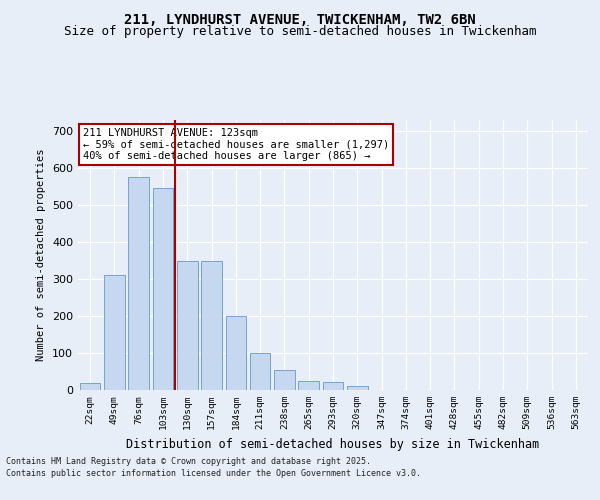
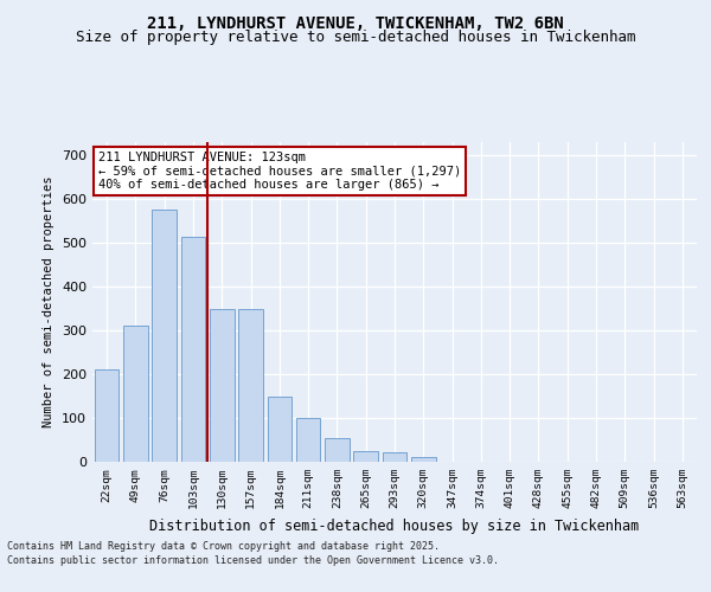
22sqm: 20 -> 210
103sqm: 545 -> 515
184sqm: 200 -> 150
